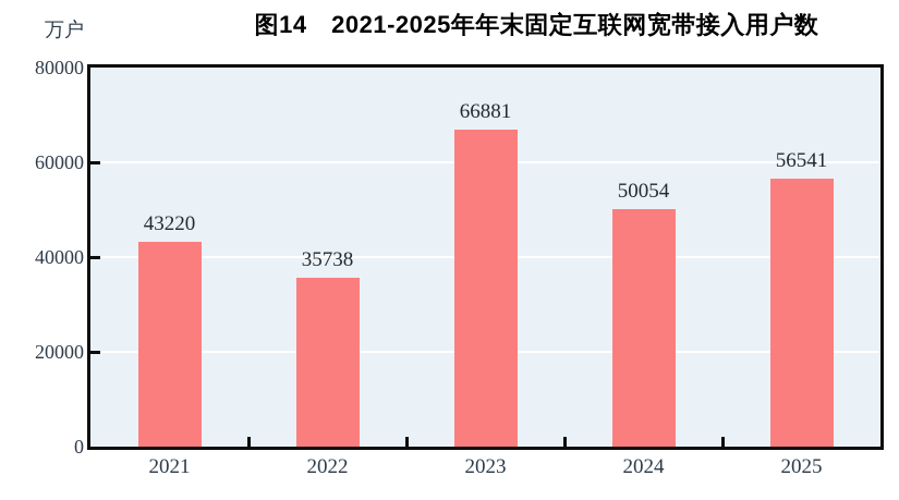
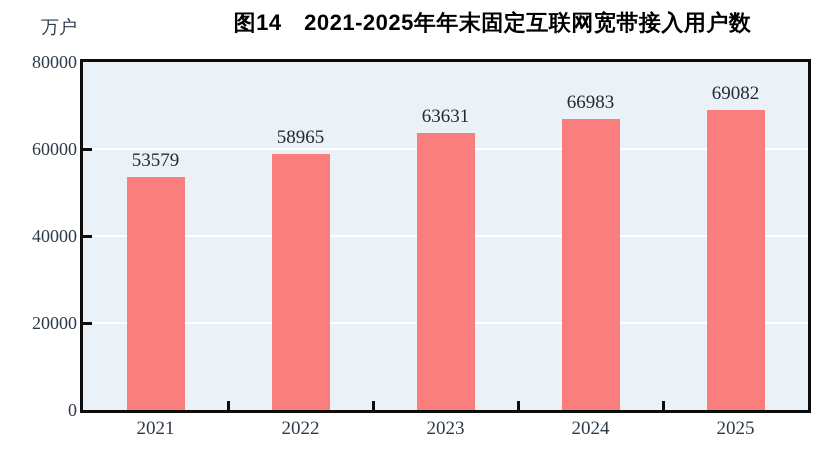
2021: 43220 -> 53579
2022: 35738 -> 58965
2023: 66881 -> 63631
2024: 50054 -> 66983
2025: 56541 -> 69082
